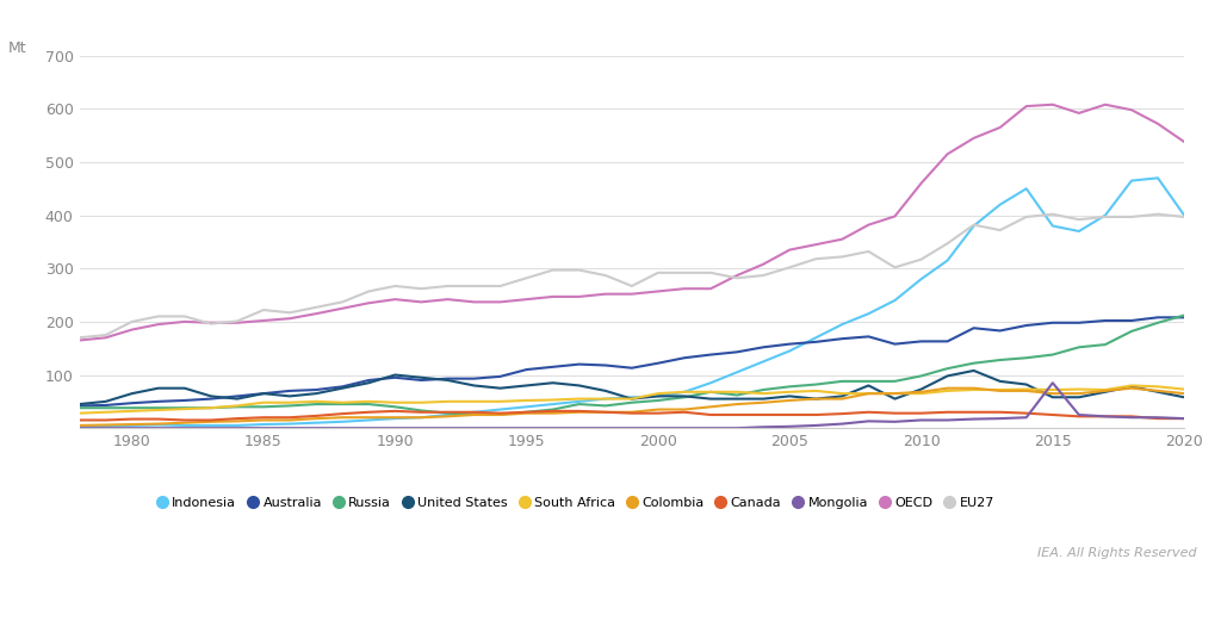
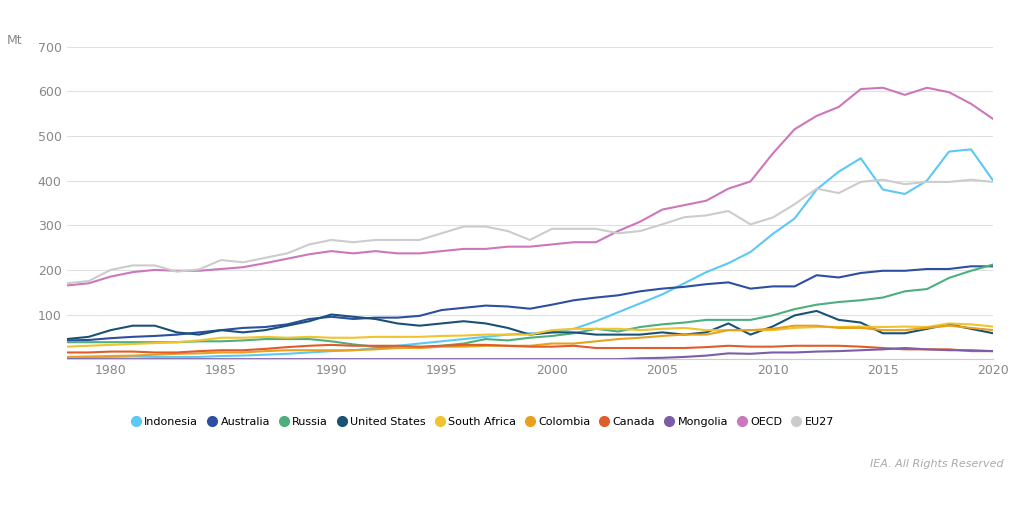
Mongolia/2015: 85 -> 22
